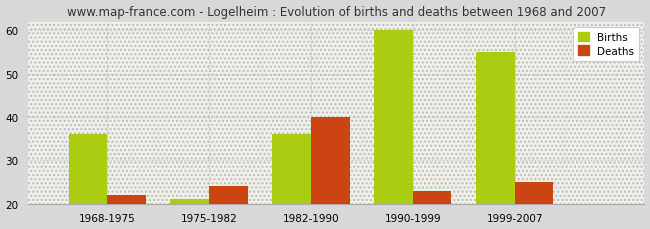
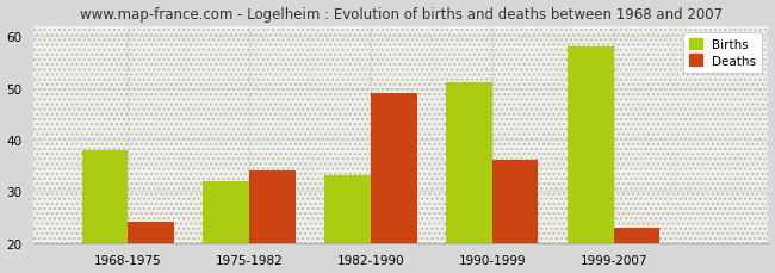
Births/1968-1975: 36 -> 38
Deaths/1968-1975: 22 -> 24
Births/1975-1982: 21 -> 32
Deaths/1975-1982: 24 -> 34
Births/1982-1990: 36 -> 33
Deaths/1982-1990: 40 -> 49
Births/1990-1999: 60 -> 51
Deaths/1990-1999: 23 -> 36
Births/1999-2007: 55 -> 58
Deaths/1999-2007: 25 -> 23
